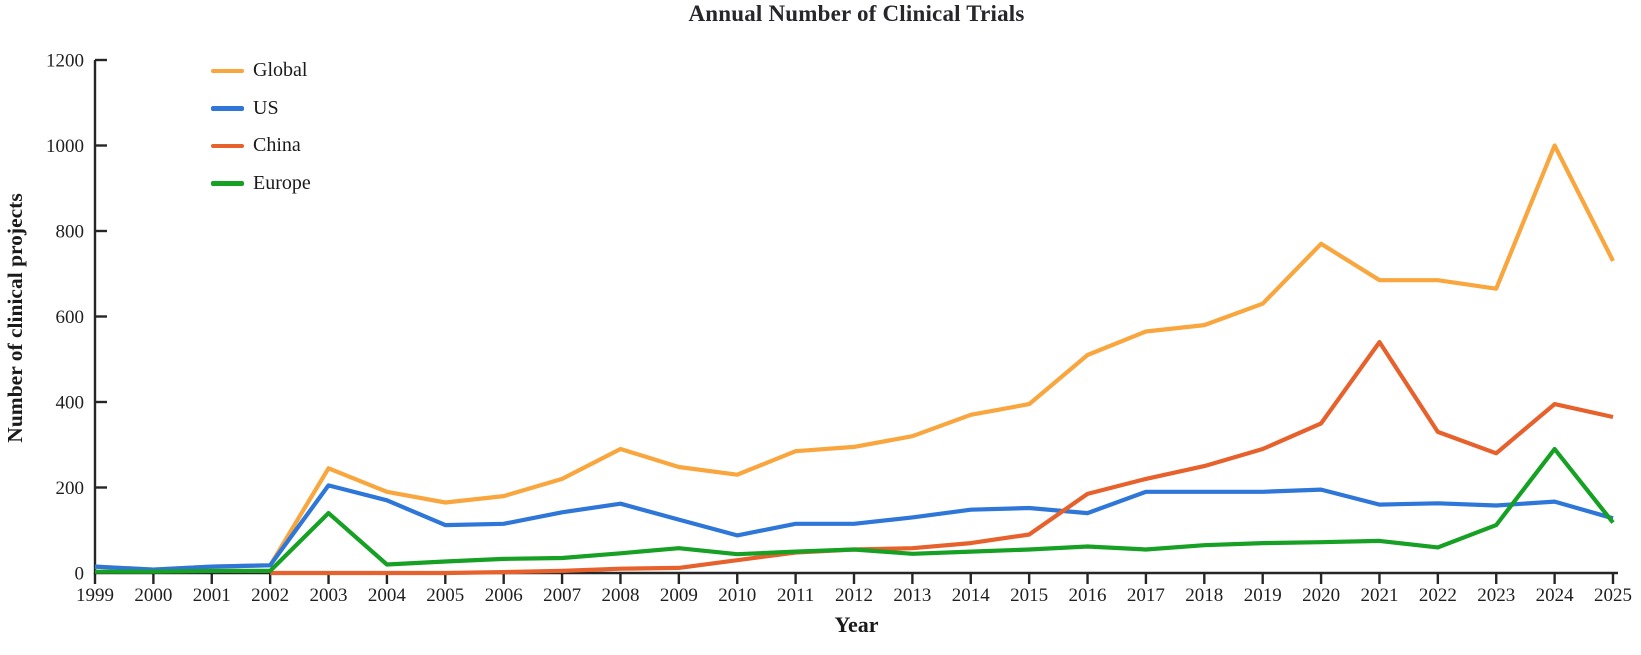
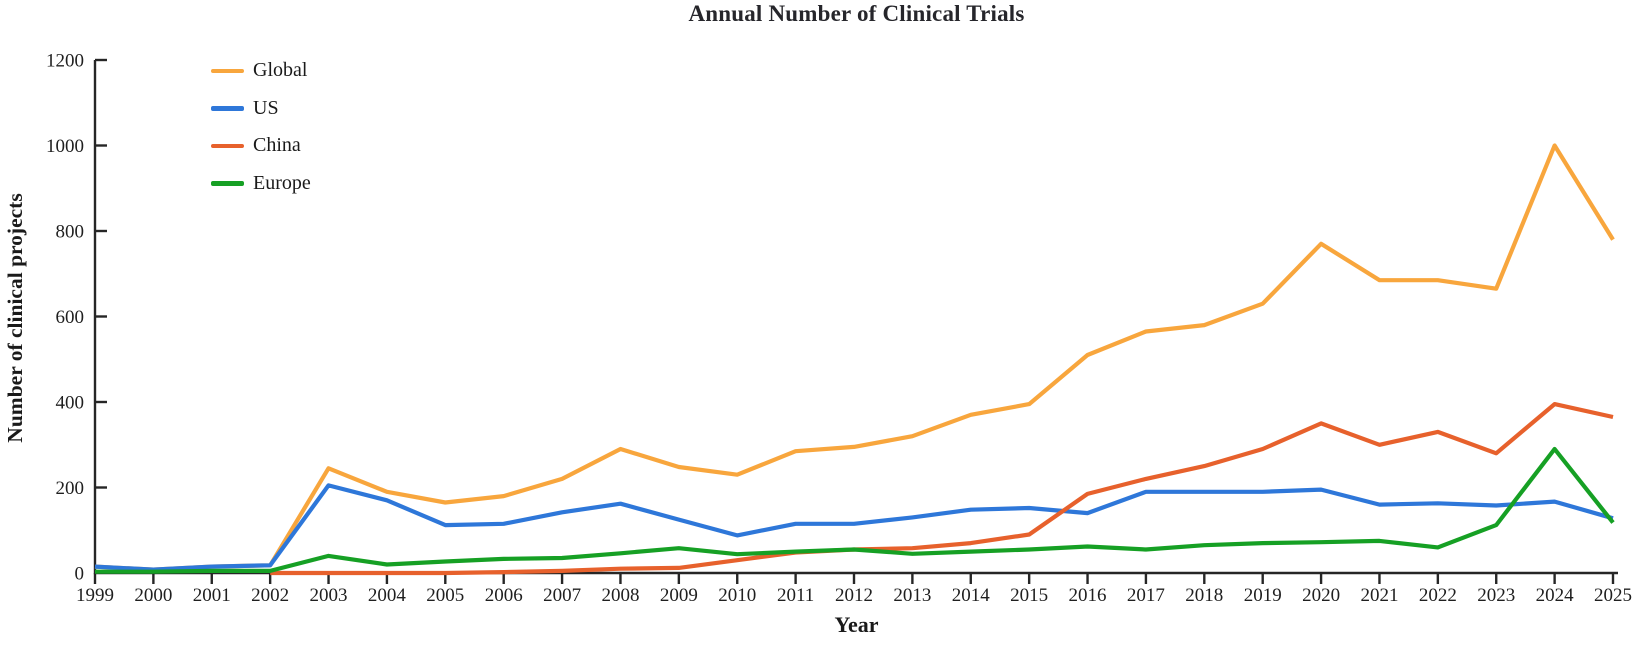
Europe/2003: 140 -> 40
China/2021: 540 -> 300
Global/2025: 730 -> 780
